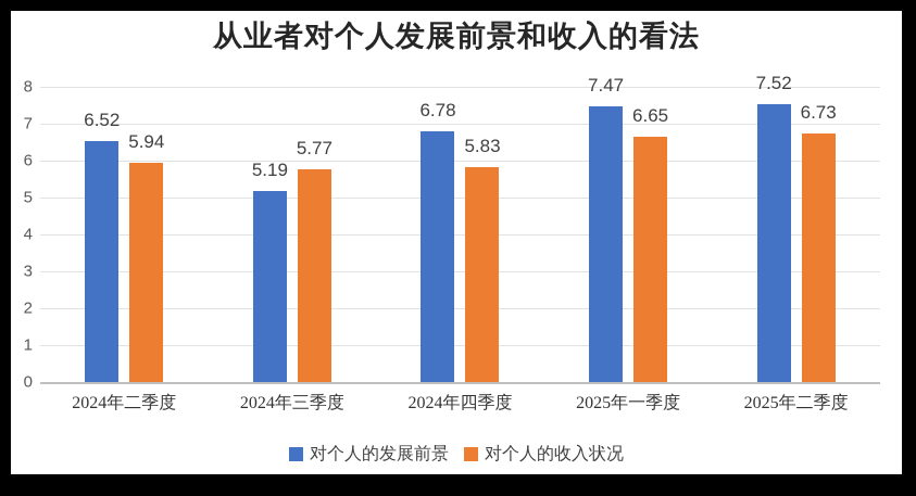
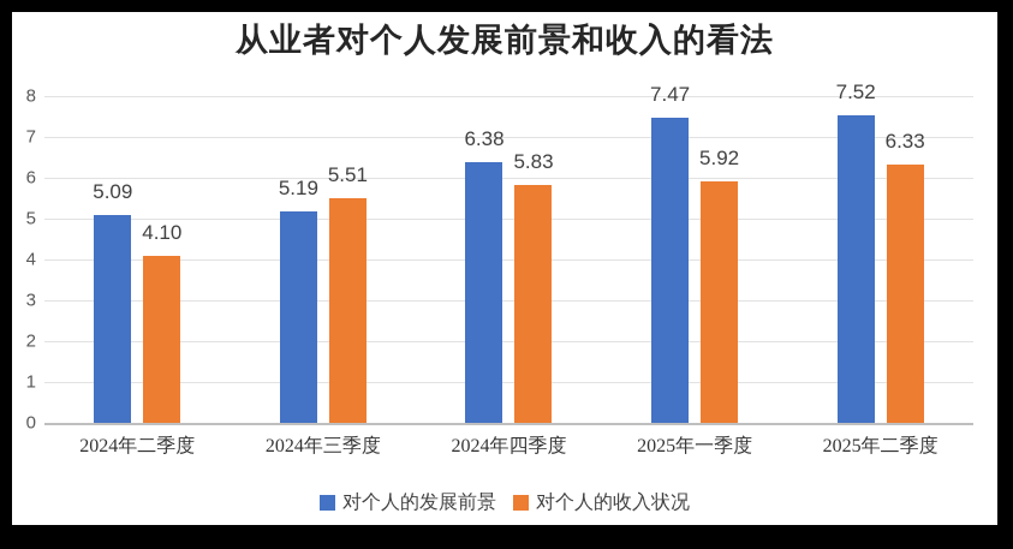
对个人的发展前景/2024年二季度: 6.52 -> 5.09
对个人的收入状况/2024年二季度: 5.94 -> 4.10
对个人的收入状况/2024年三季度: 5.77 -> 5.51
对个人的发展前景/2024年四季度: 6.78 -> 6.38
对个人的收入状况/2025年一季度: 6.65 -> 5.92
对个人的收入状况/2025年二季度: 6.73 -> 6.33
